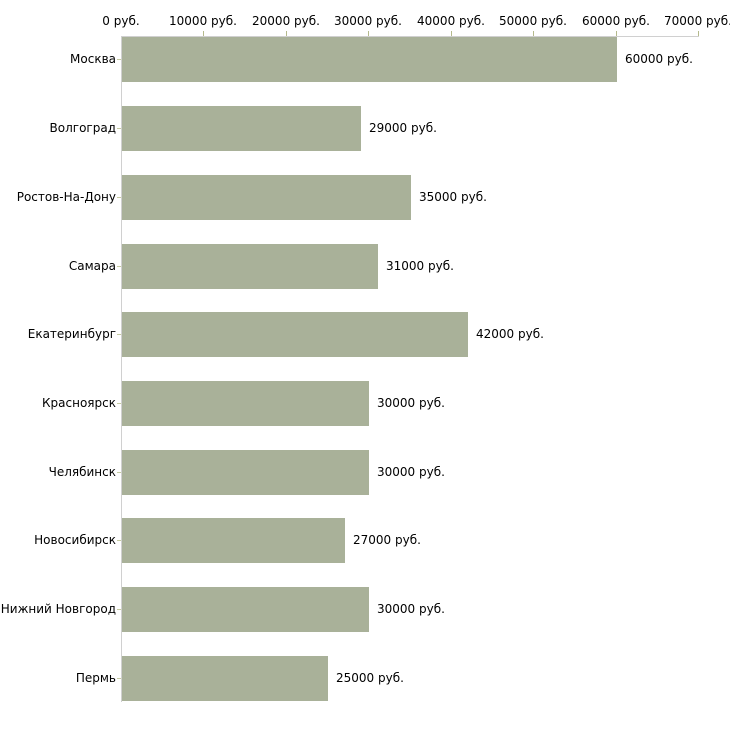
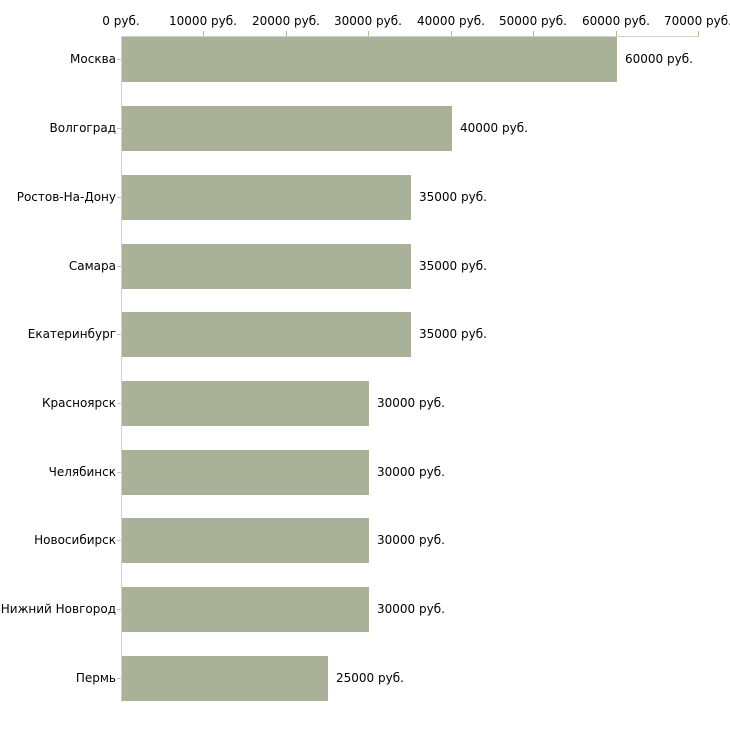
Волгоград: 29000 -> 40000
Самара: 31000 -> 35000
Екатеринбург: 42000 -> 35000
Новосибирск: 27000 -> 30000
